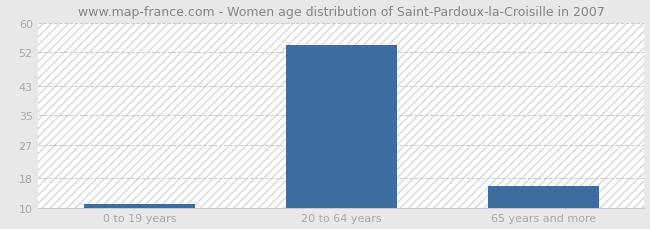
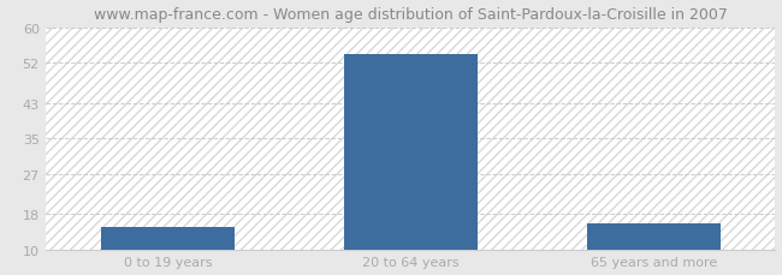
0 to 19 years: 11 -> 15
